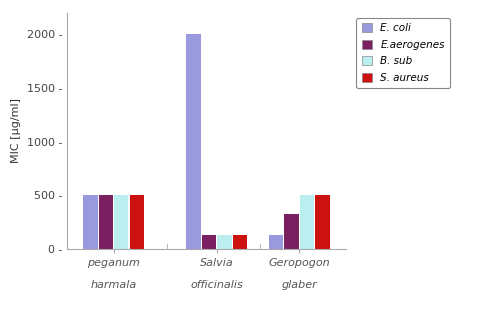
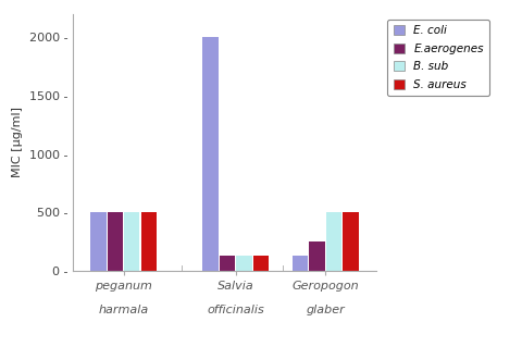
E.aerogenes/Geropogon: 320 - -> 250 -
